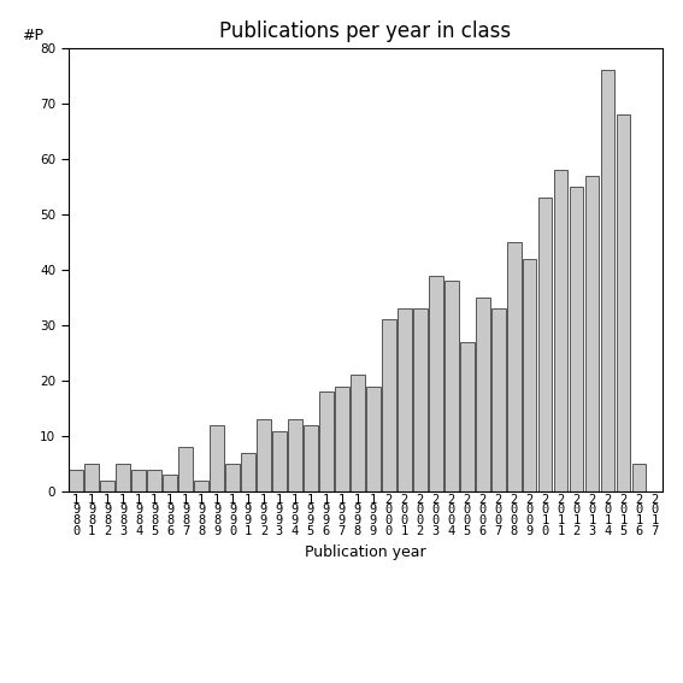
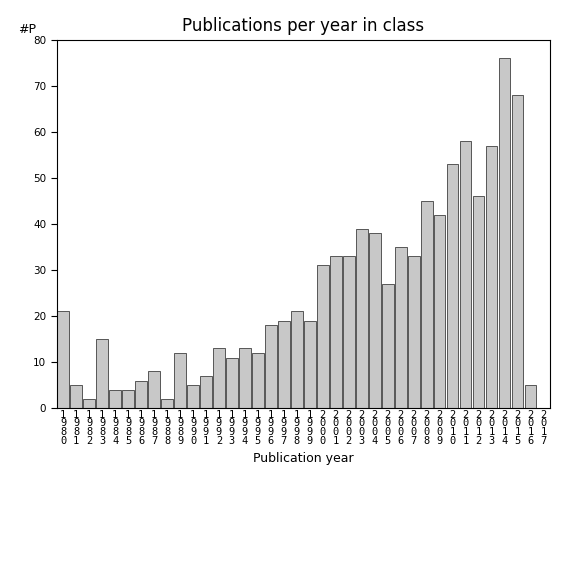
1 9 8 0: 4 -> 21
1 9 8 3: 5 -> 15
1 9 8 6: 3 -> 6
2 0 1 2: 55 -> 46
